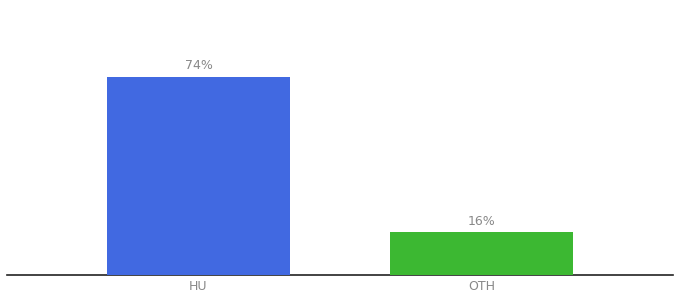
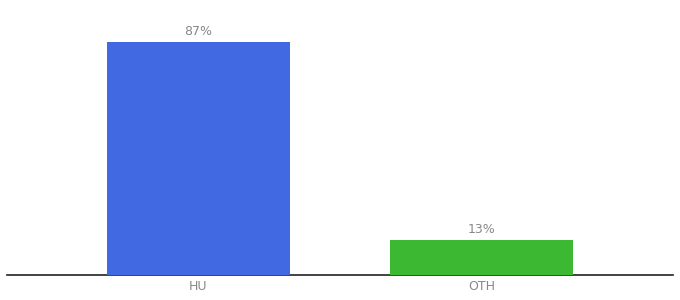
HU: 74% -> 87%
OTH: 16% -> 13%
